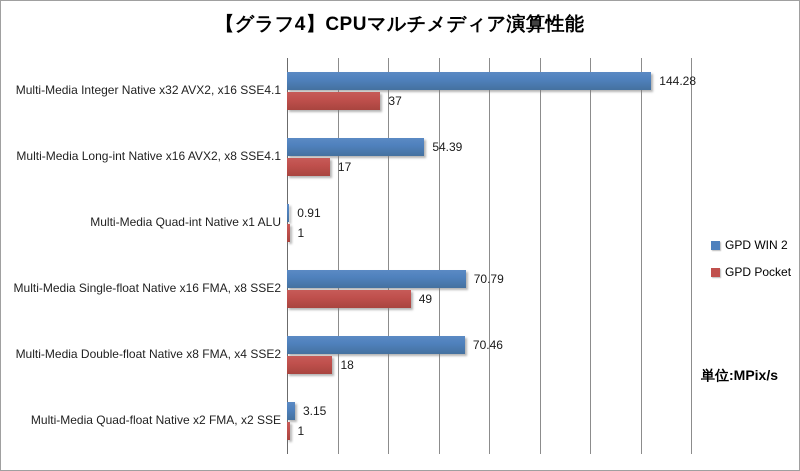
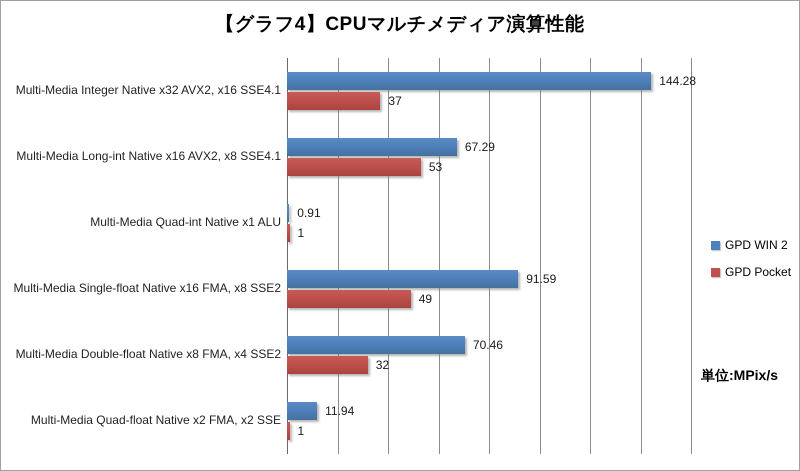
GPD WIN 2/Multi-Media Long-int Native x16 AVX2, x8 SSE4.1: 54.39 -> 67.29
GPD Pocket/Multi-Media Long-int Native x16 AVX2, x8 SSE4.1: 17 -> 53
GPD WIN 2/Multi-Media Single-float Native x16 FMA, x8 SSE2: 70.79 -> 91.59
GPD Pocket/Multi-Media Double-float Native x8 FMA, x4 SSE2: 18 -> 32
GPD WIN 2/Multi-Media Quad-float Native x2 FMA, x2 SSE: 3.15 -> 11.94
